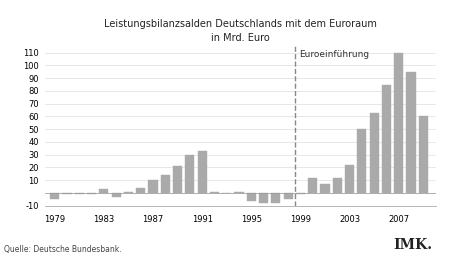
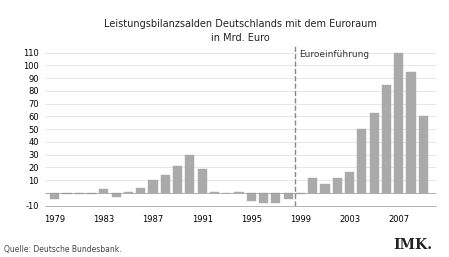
1991: 33 -> 19
2003: 22 -> 16
